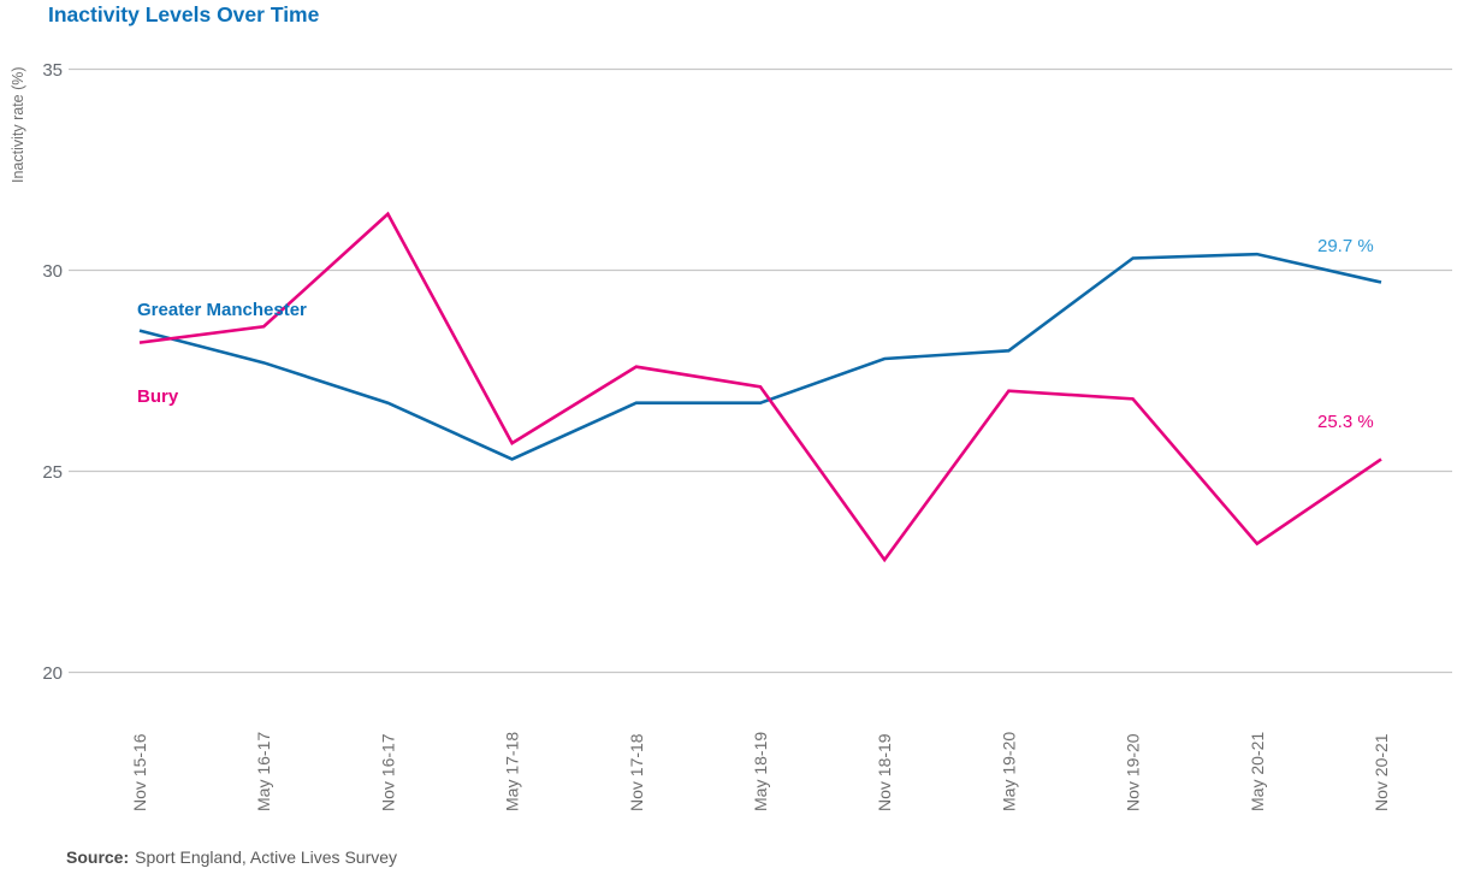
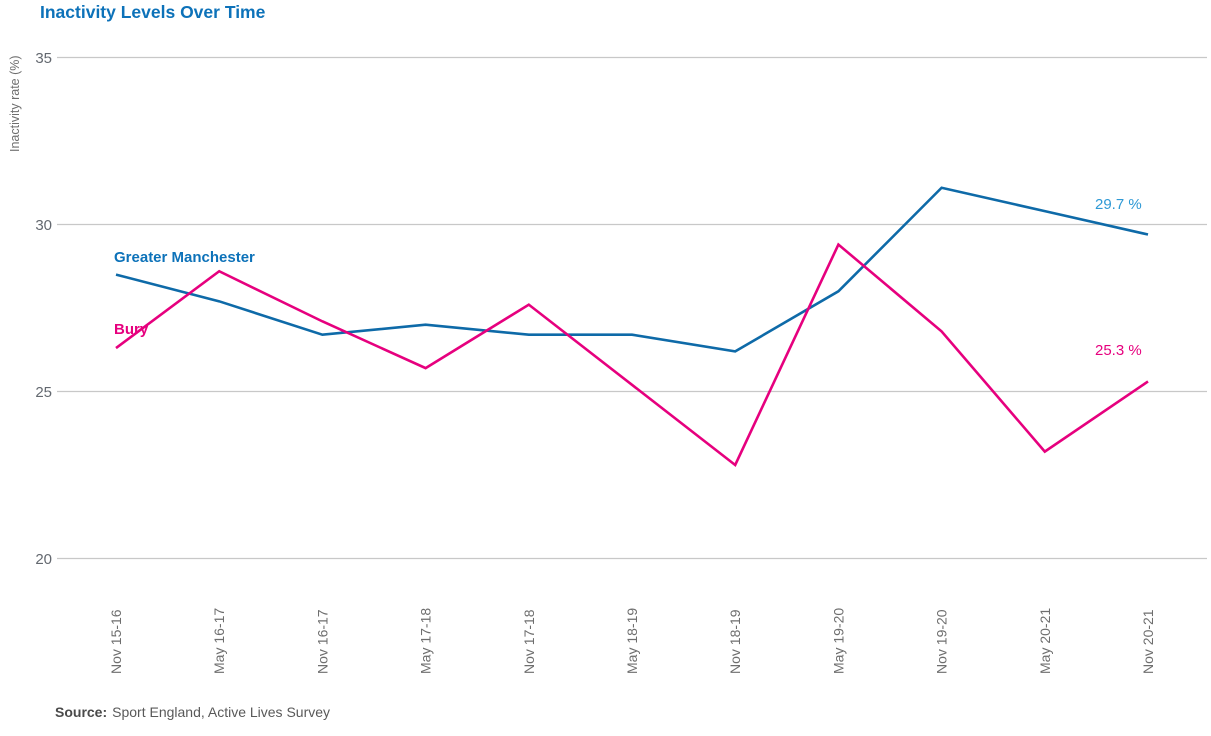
Bury/Nov 15-16: 28.2 -> 26.3
Bury/Nov 16-17: 31.4 -> 27.1
Greater Manchester/May 17-18: 25.3 -> 27.0
Bury/May 18-19: 27.1 -> 25.2
Greater Manchester/Nov 18-19: 27.8 -> 26.2
Bury/May 19-20: 27.0 -> 29.4
Greater Manchester/Nov 19-20: 30.3 -> 31.1
